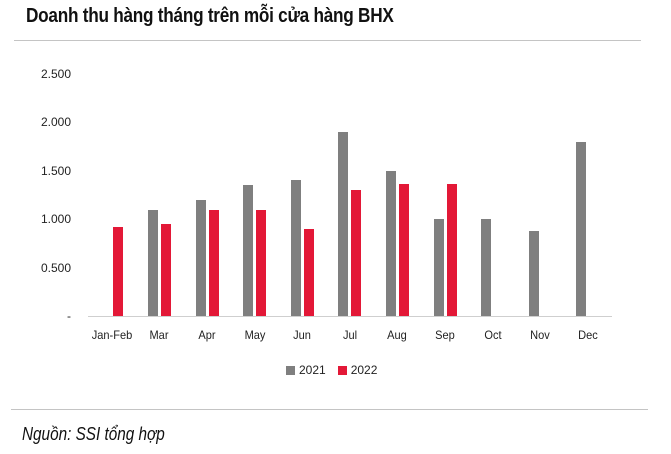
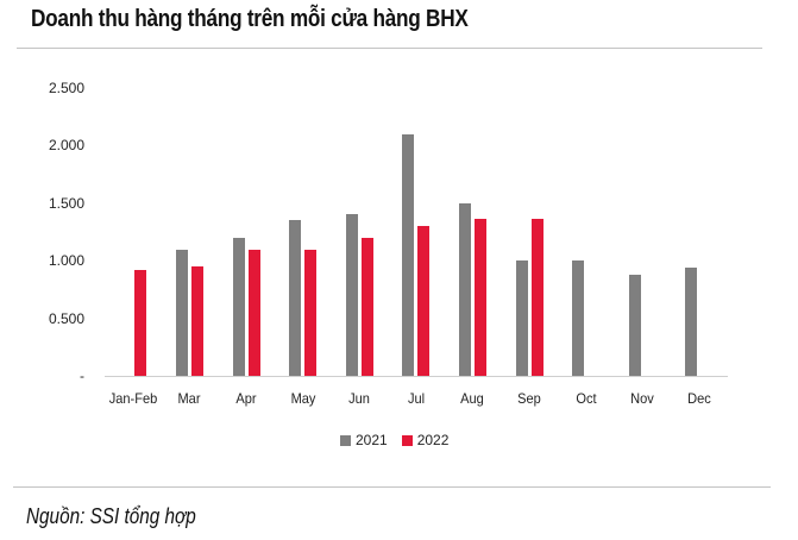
2022/Jun: 0.9 -> 1.2
2021/Jul: 1.9 -> 2.1
2021/Dec: 1.8 -> 0.9
